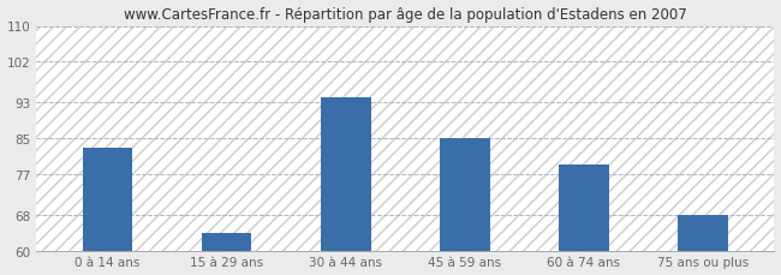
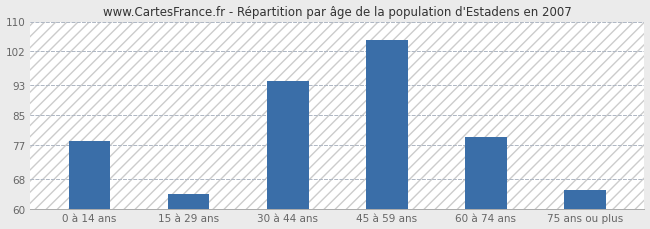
0 à 14 ans: 83 -> 78
45 à 59 ans: 85 -> 105
75 ans ou plus: 68 -> 65
